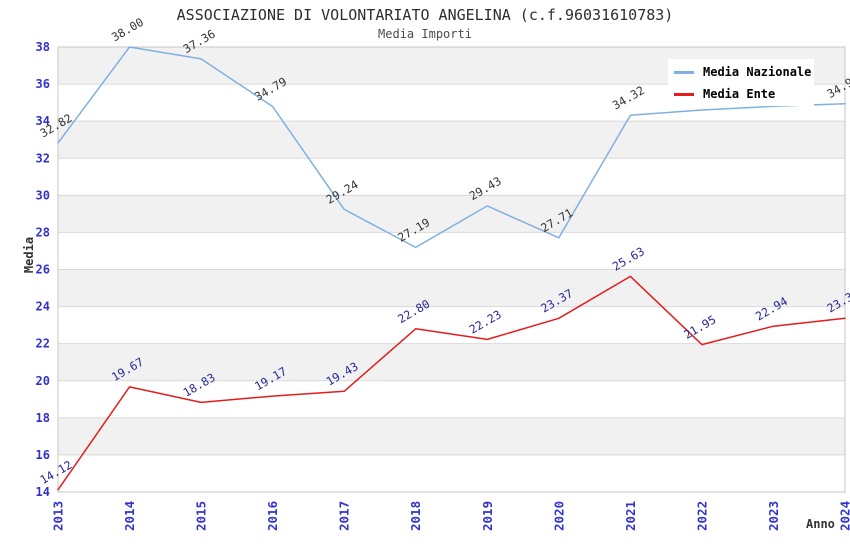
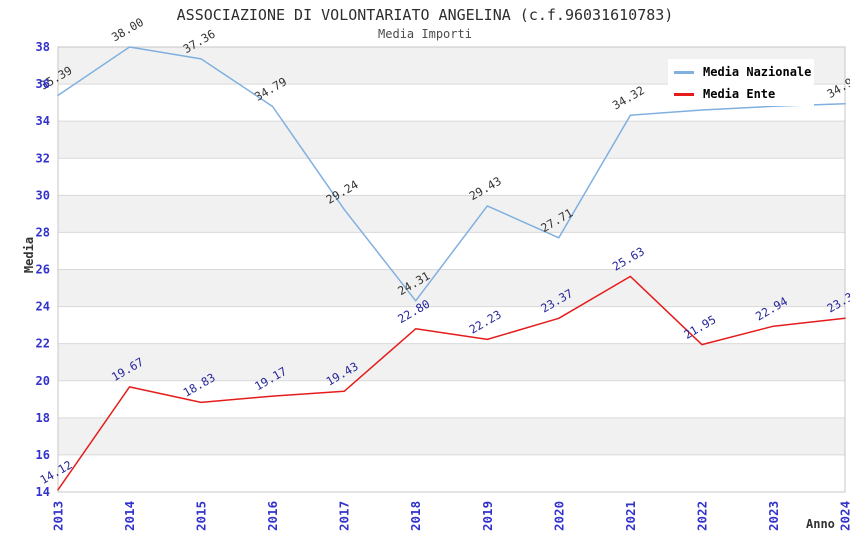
Media Nazionale/2013: 32.82 -> 35.39
Media Nazionale/2018: 27.19 -> 24.31
